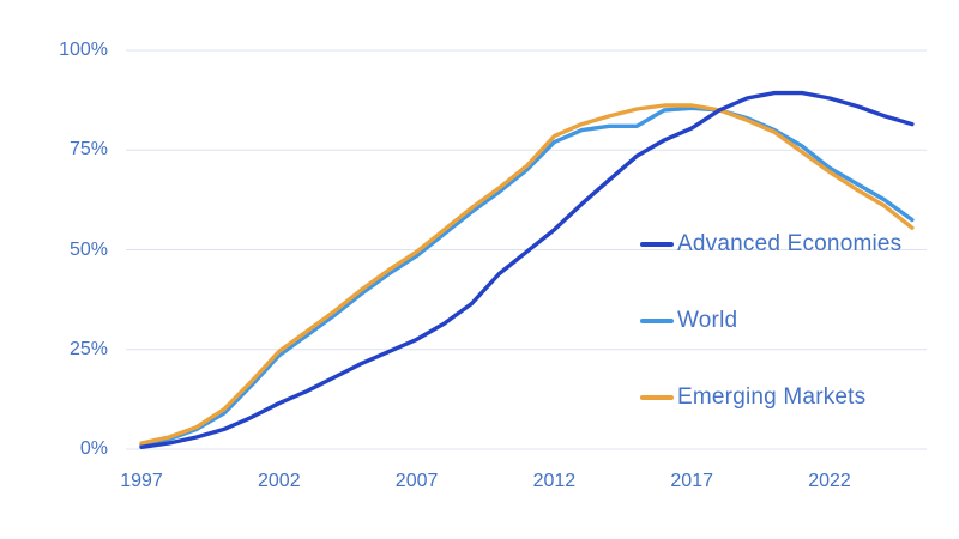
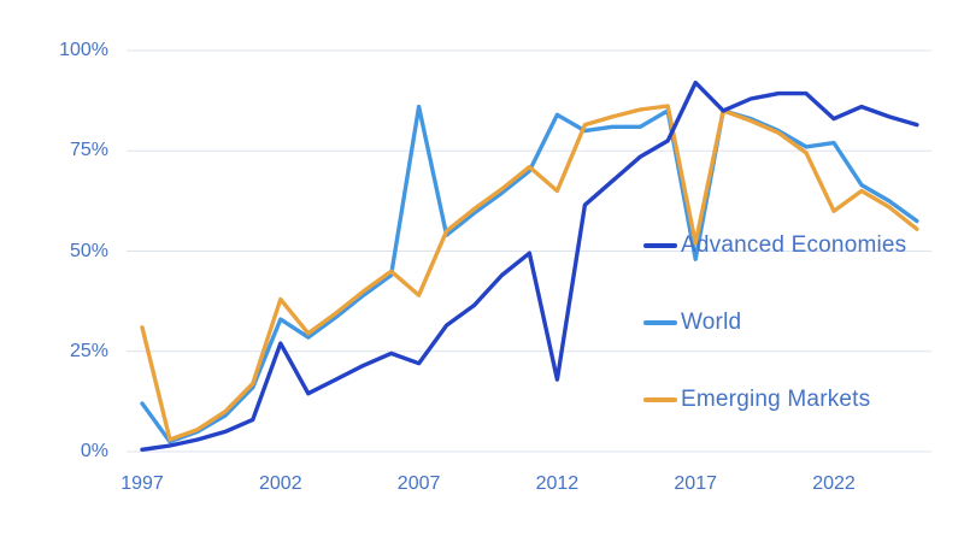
World/1997: 1% -> 12%
Emerging Markets/1997: 2% -> 31%
Advanced Economies/2002: 12% -> 27%
World/2002: 24% -> 33%
Emerging Markets/2002: 24% -> 38%
Advanced Economies/2007: 28% -> 22%
World/2007: 48% -> 86%
Emerging Markets/2007: 50% -> 39%
Advanced Economies/2012: 55% -> 18%
World/2012: 77% -> 84%
Emerging Markets/2012: 78% -> 65%
Advanced Economies/2017: 80% -> 92%
World/2017: 86% -> 48%
Emerging Markets/2017: 86% -> 52%
Advanced Economies/2022: 88% -> 83%
World/2022: 70% -> 77%
Emerging Markets/2022: 70% -> 60%
